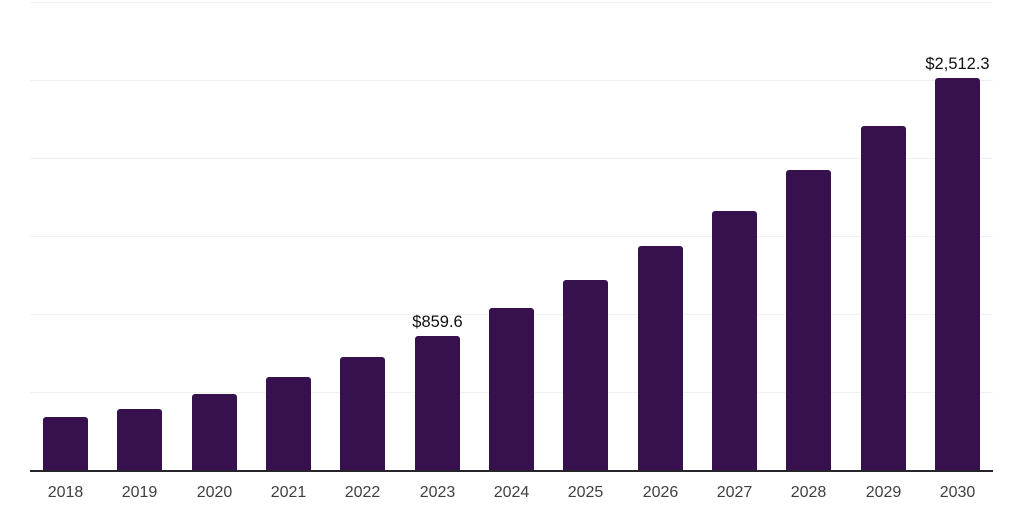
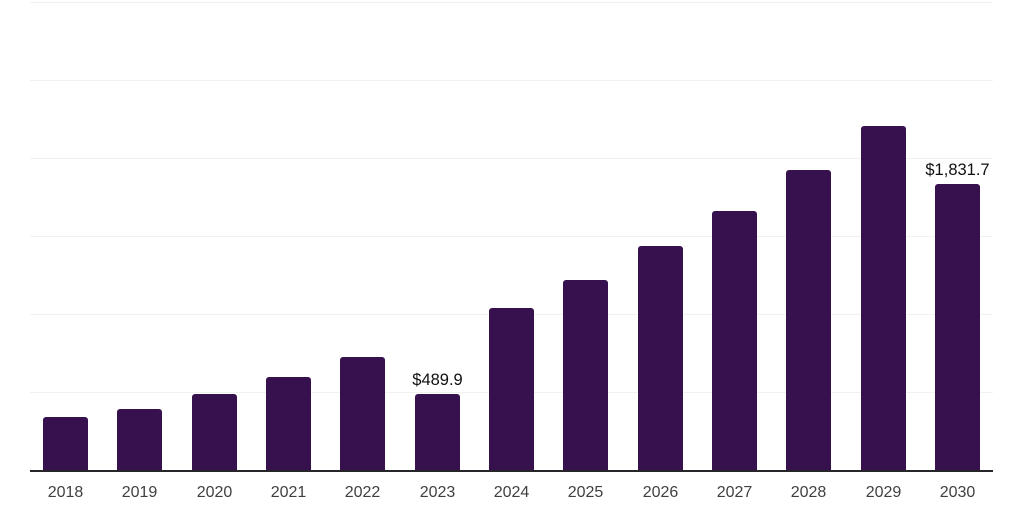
2023: $859.6 -> $489.9
2030: $2,512.3 -> $1,831.7
